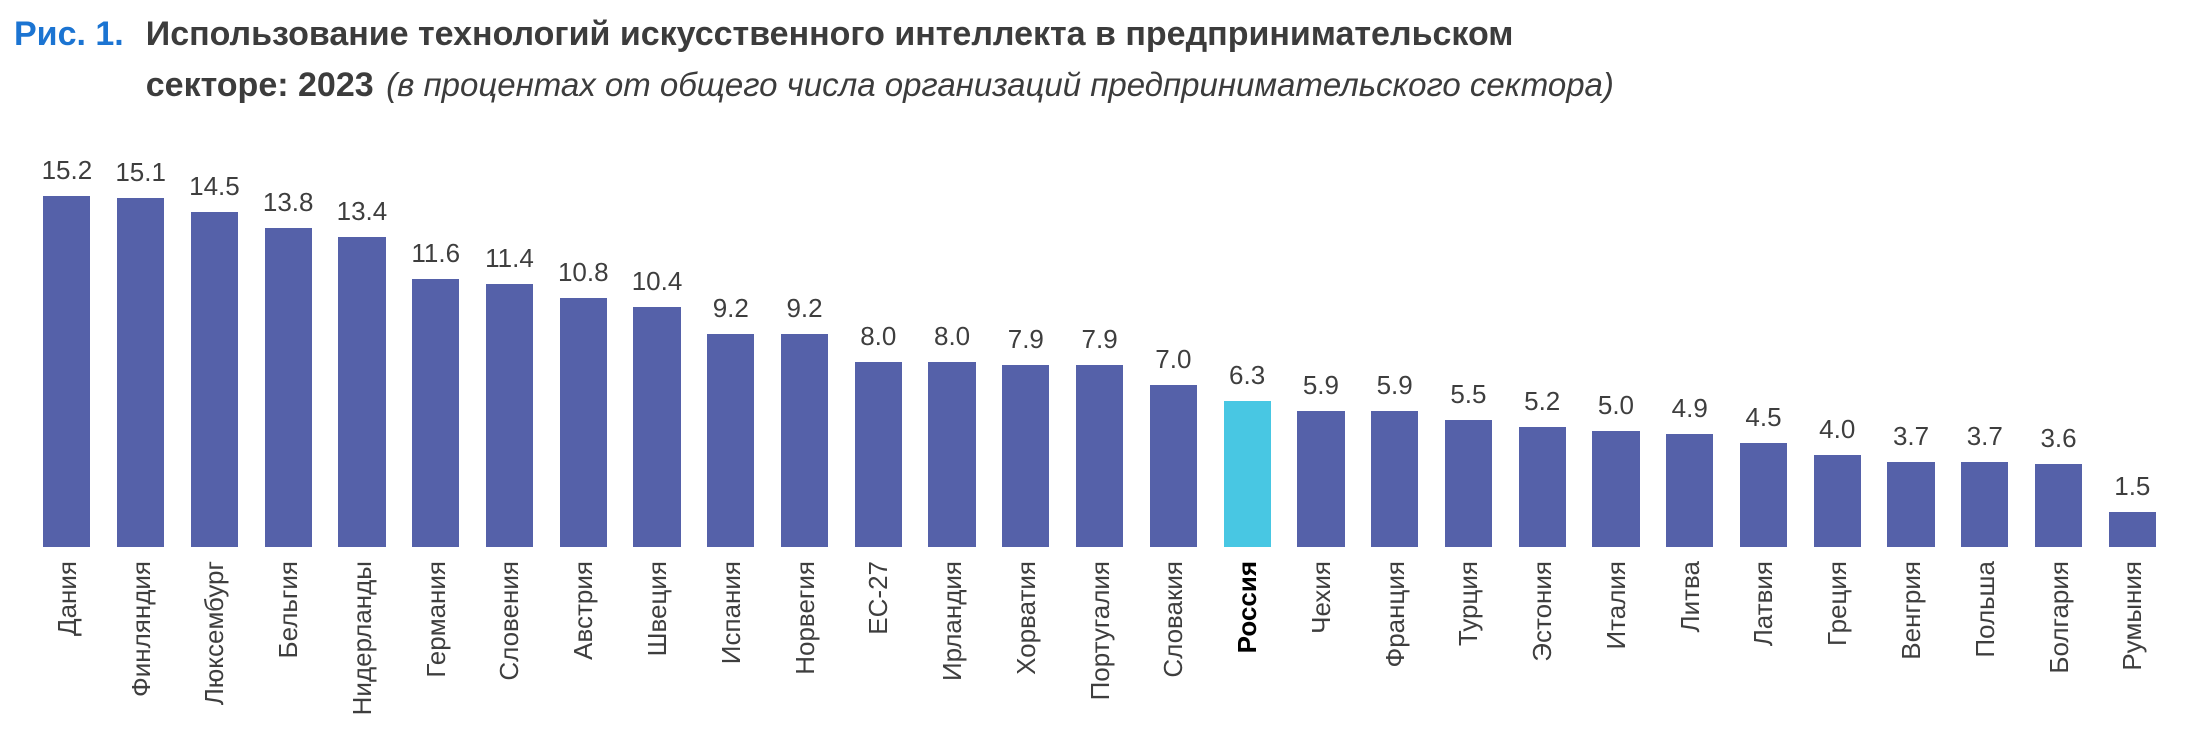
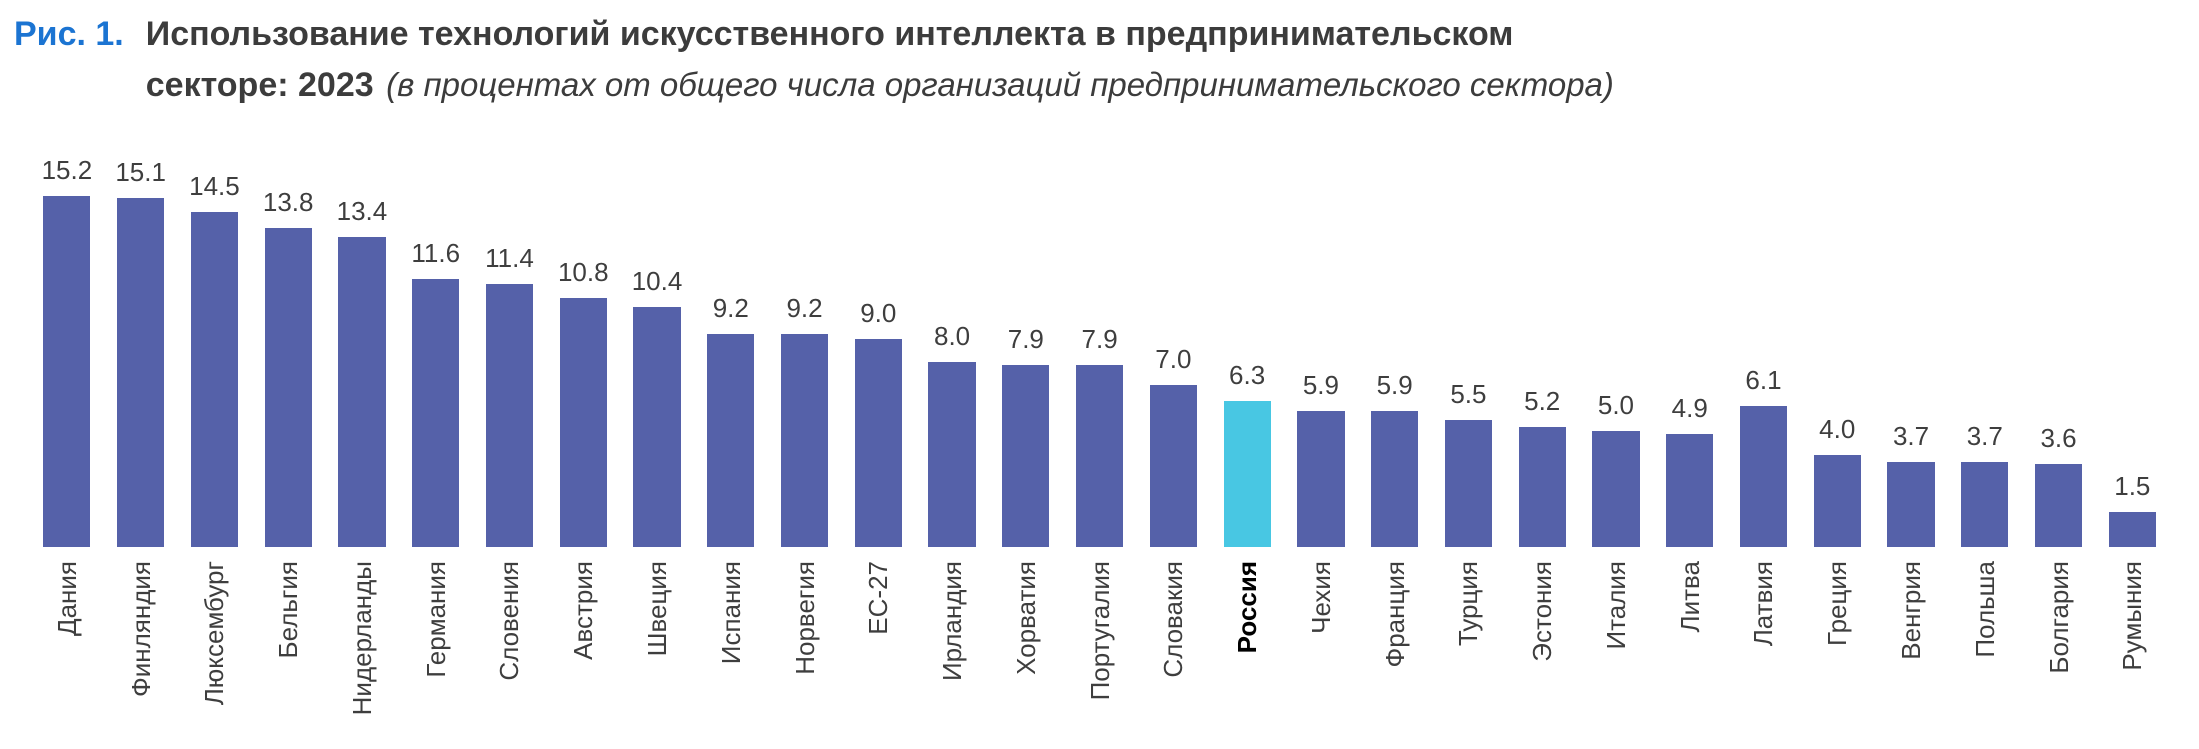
ЕС-27: 8.0 -> 9.0
Латвия: 4.5 -> 6.1
